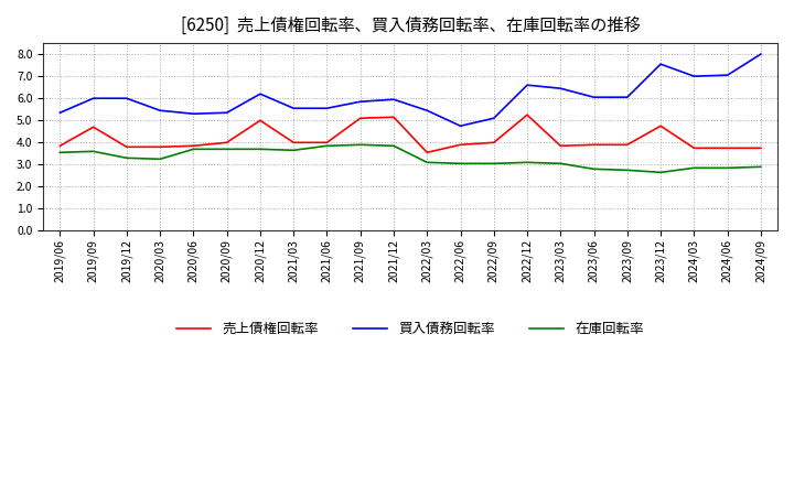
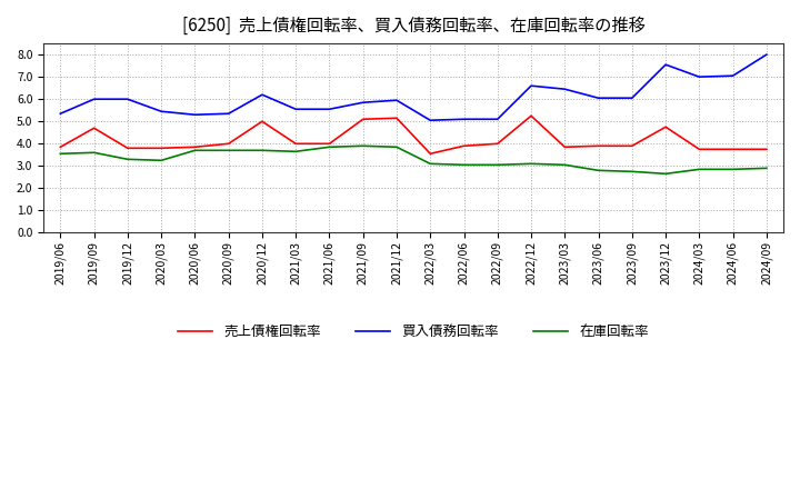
買入債務回転率/2022/03: 5.45 -> 5.05
買入債務回転率/2022/06: 4.75 -> 5.10
